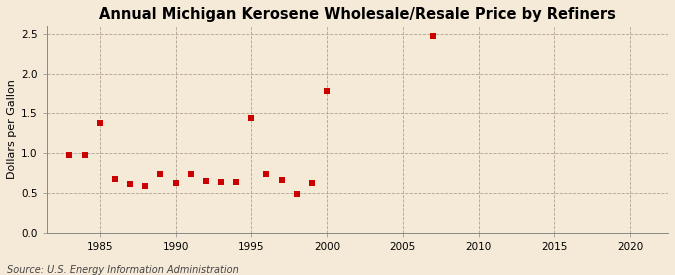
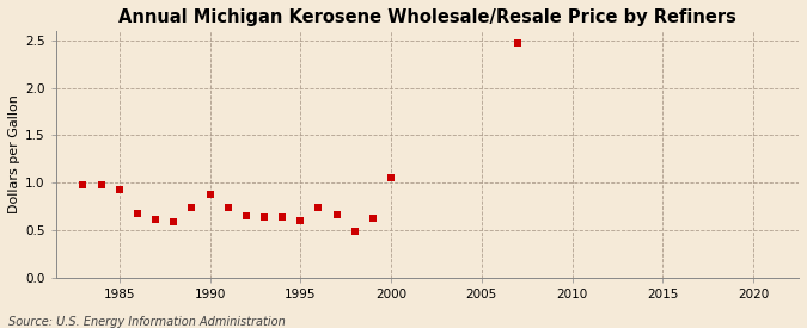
1985: 1.38 -> 0.93
1990: 0.62 -> 0.87
1995: 1.44 -> 0.60
2000: 1.78 -> 1.05
